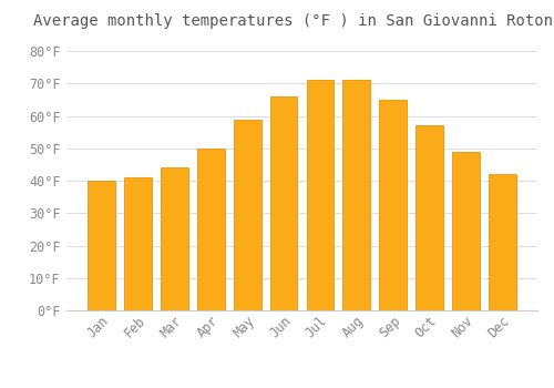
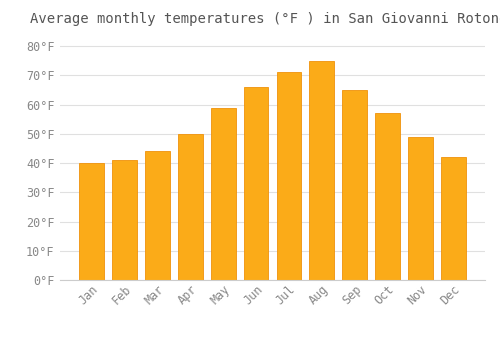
Aug: 71°F -> 75°F
